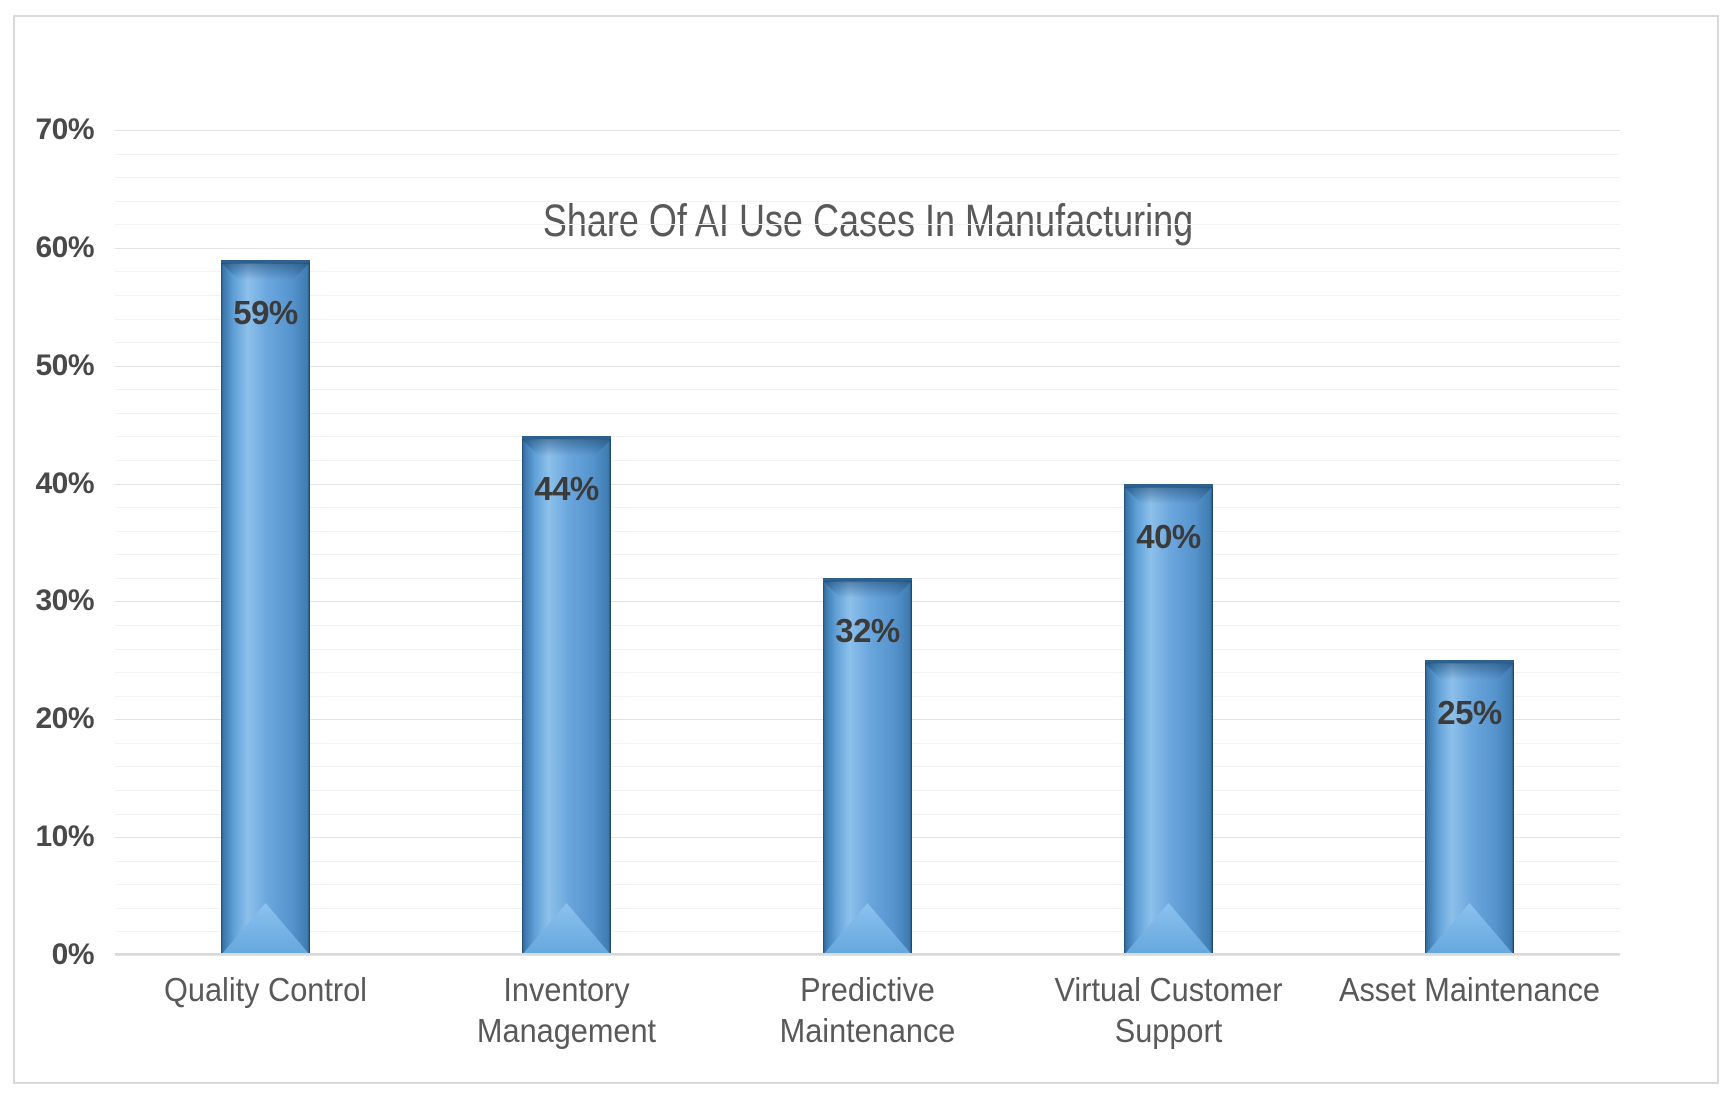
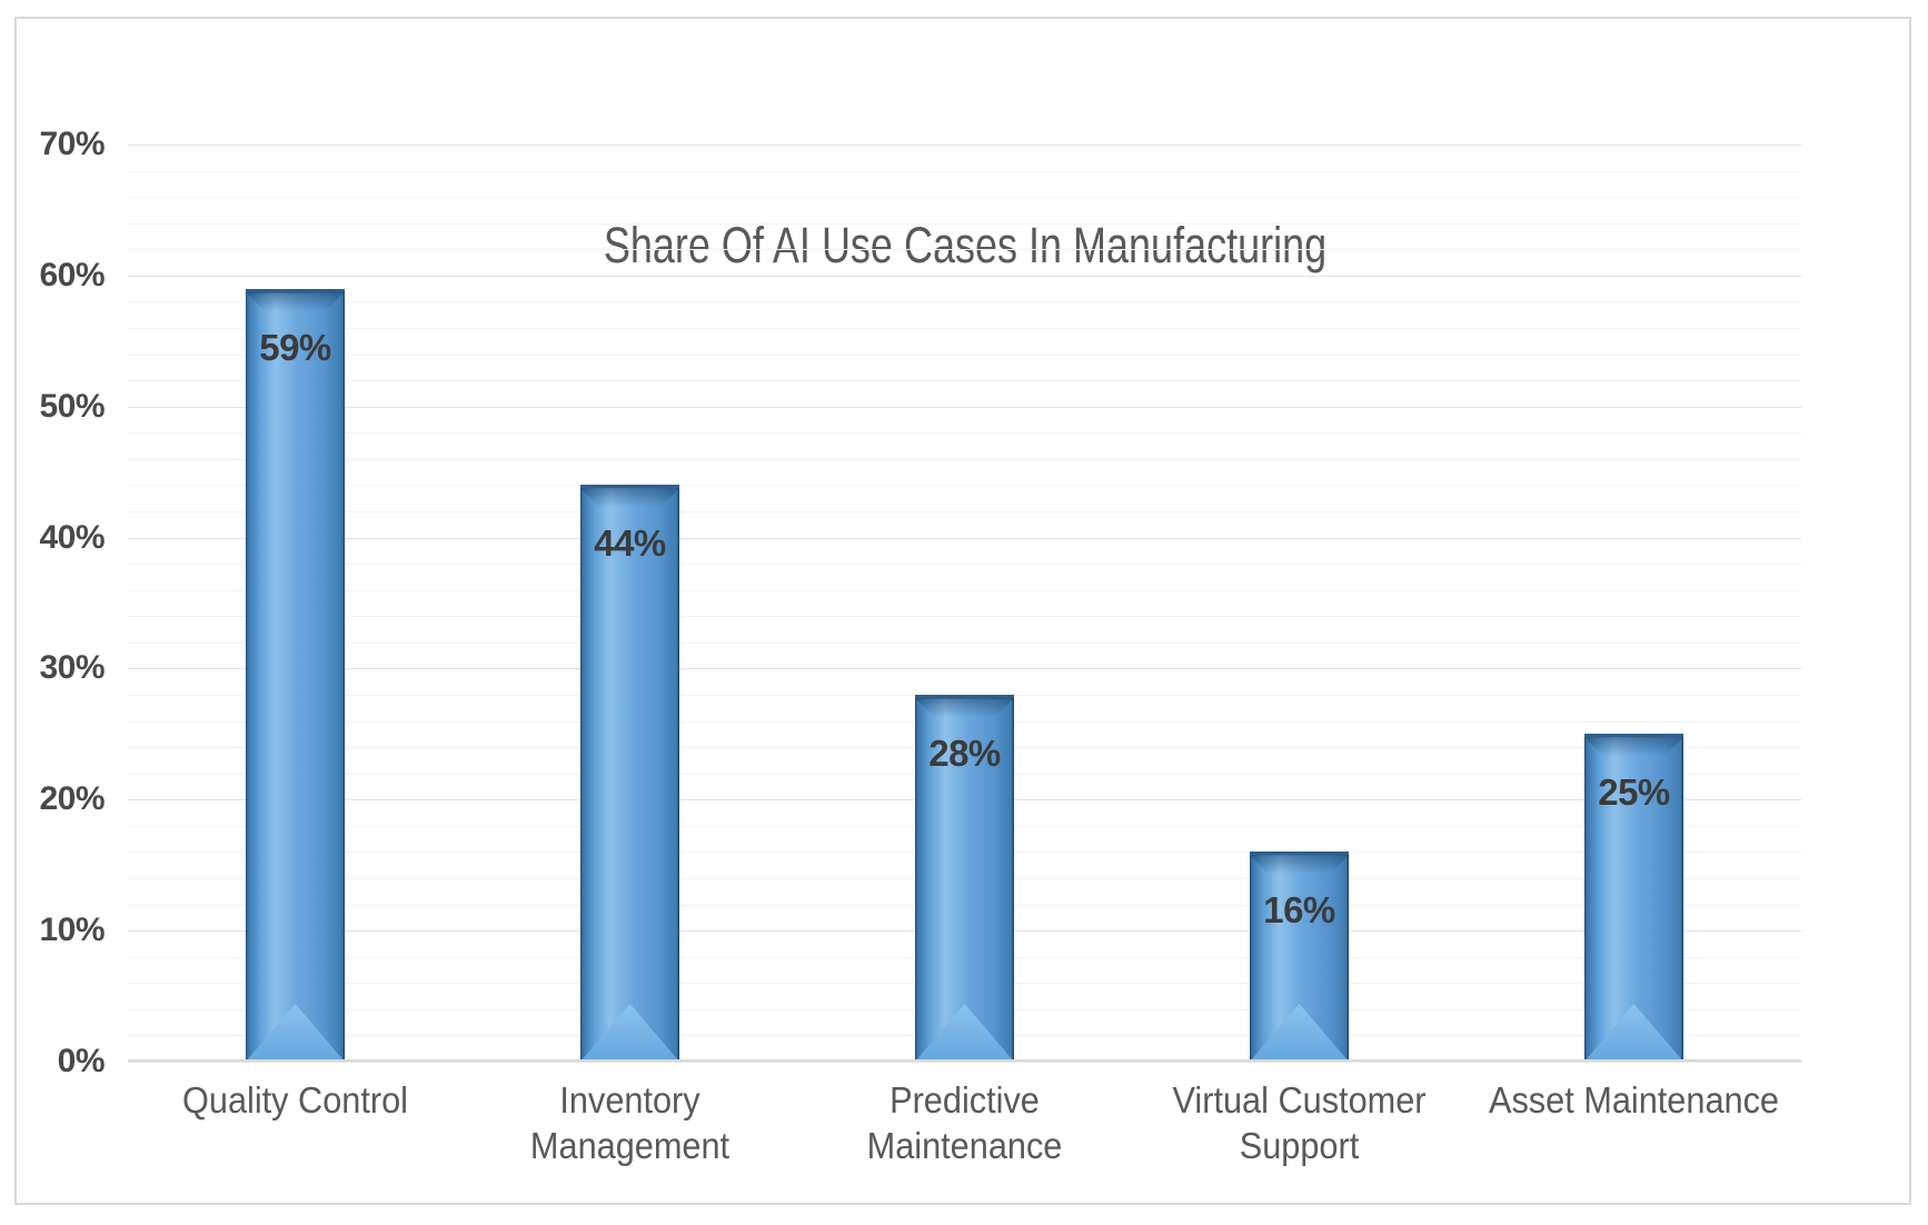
Predictive Maintenance: 32% -> 28%
Virtual Customer Support: 40% -> 16%
